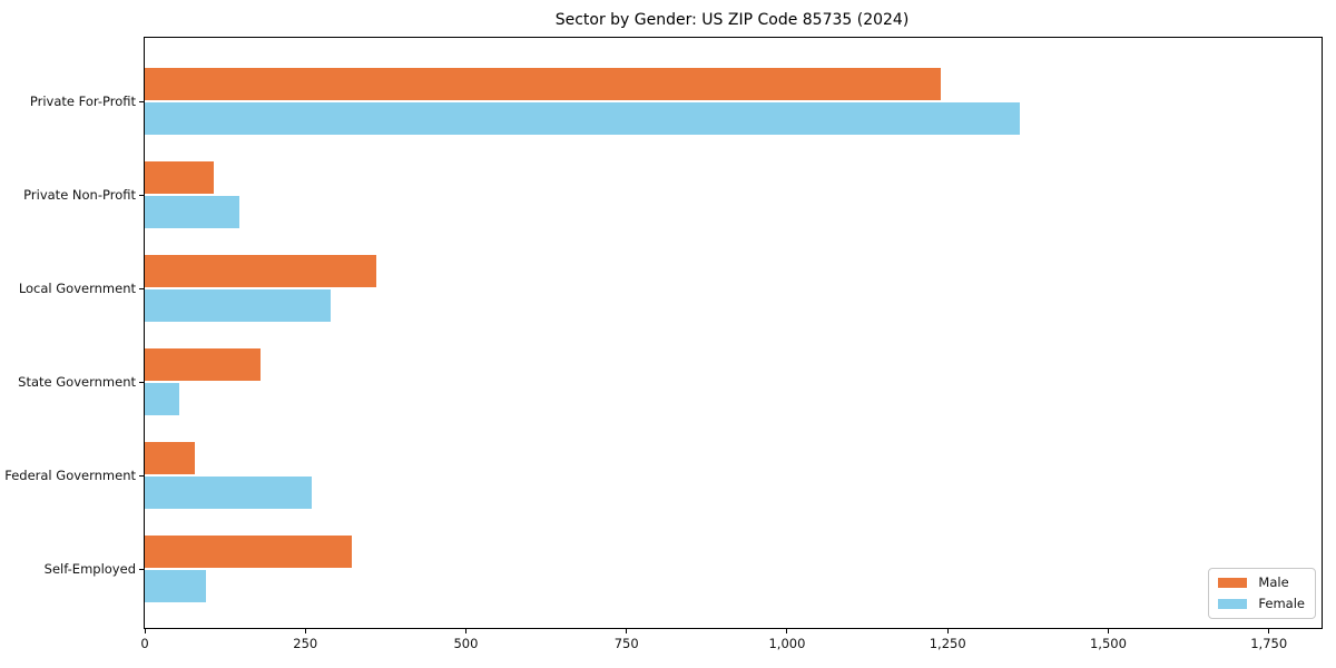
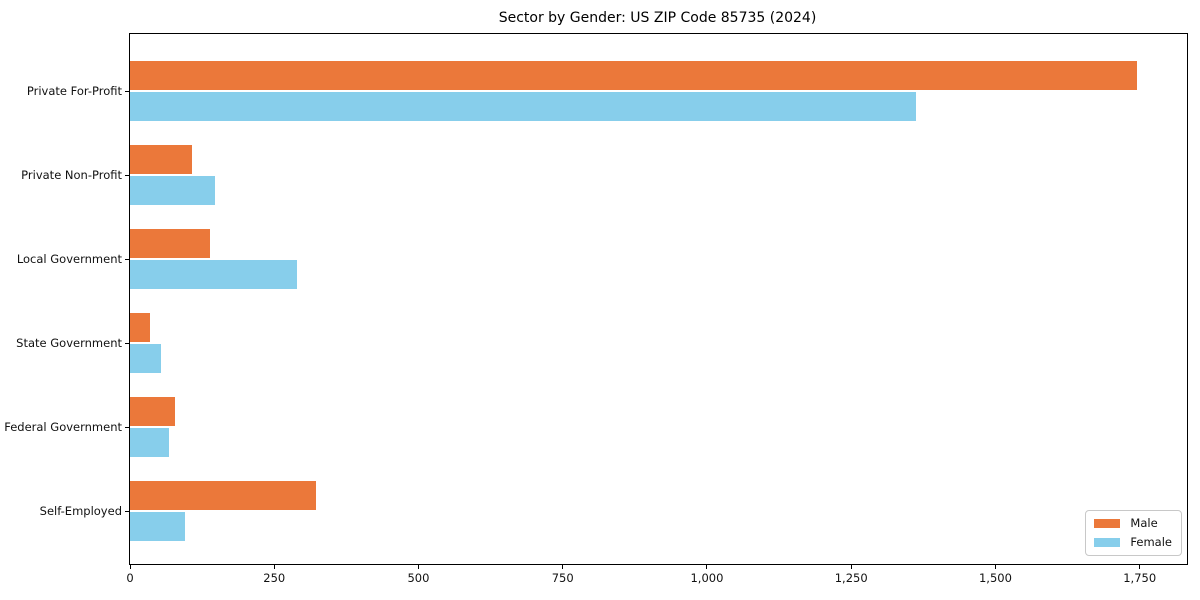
Male/Private For-Profit: 1240 -> 1740
Male/Local Government: 360 -> 140
Male/State Government: 180 -> 40
Female/Federal Government: 260 -> 70
